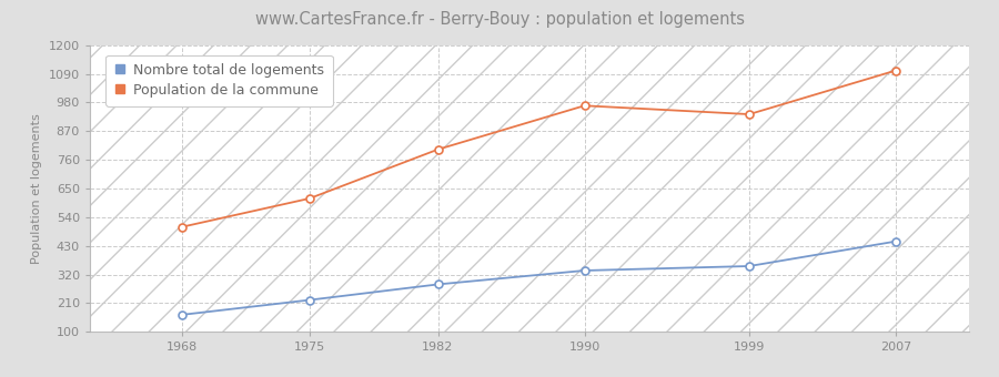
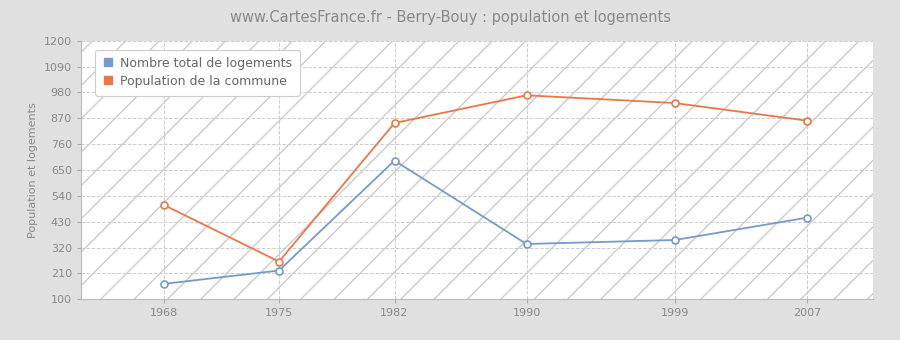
Population de la commune/1975: 612 -> 260
Nombre total de logements/1982: 282 -> 690
Population de la commune/1982: 800 -> 850
Population de la commune/2007: 1103 -> 860
